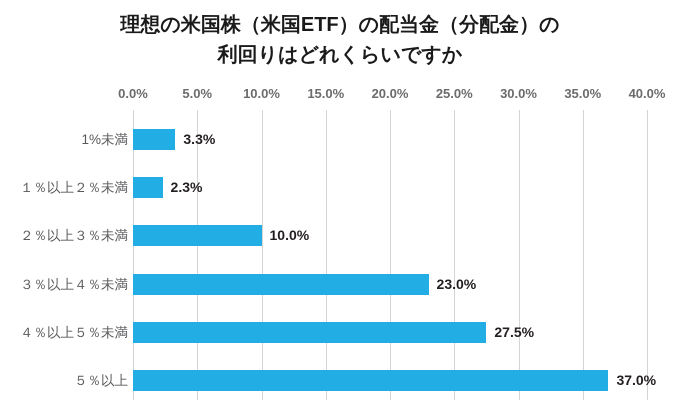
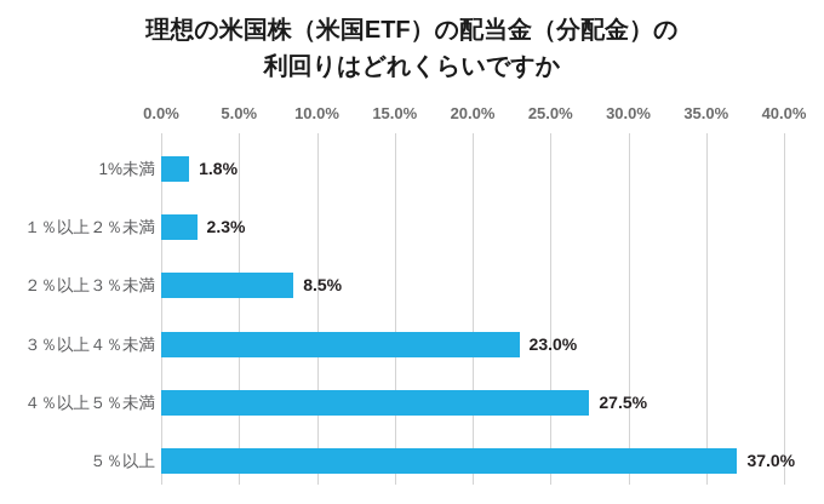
1%未満: 3.3% -> 1.8%
２％以上３％未満: 10.0% -> 8.5%
